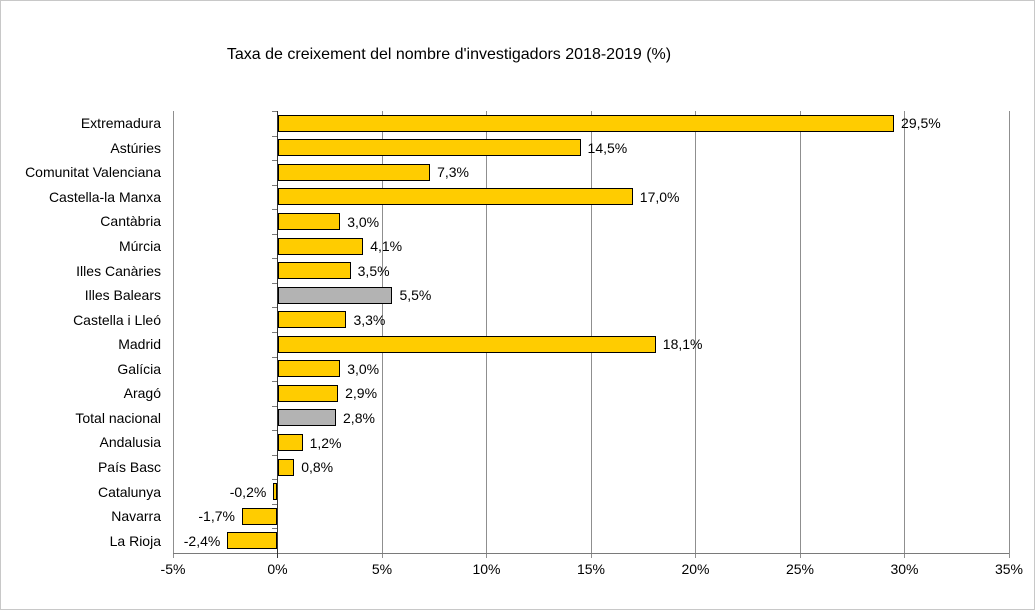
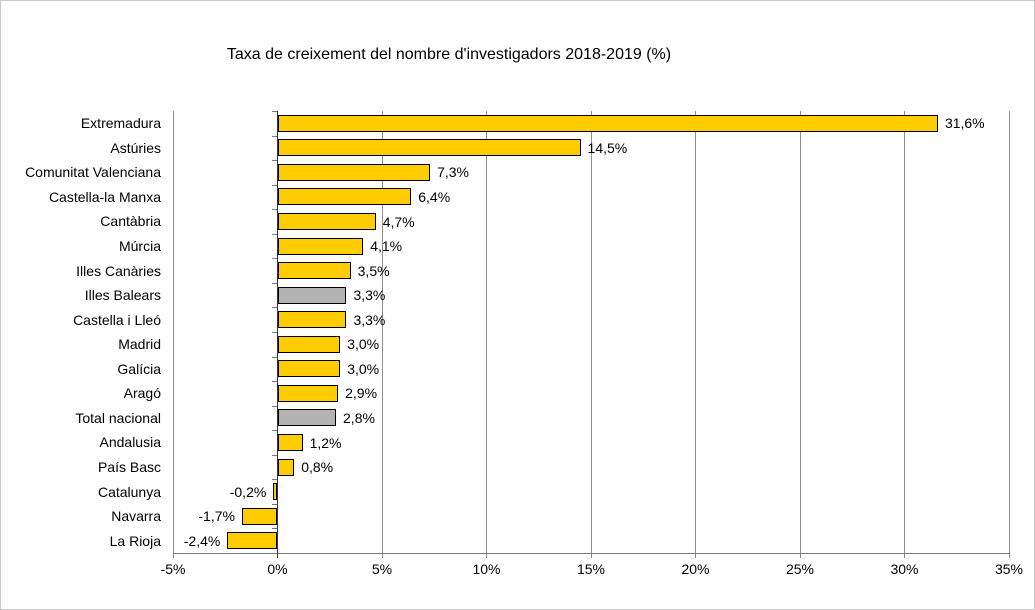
Extremadura: 29,5% -> 31,6%
Castella-la Manxa: 17,0% -> 6,4%
Cantàbria: 3,0% -> 4,7%
Illes Balears: 5,5% -> 3,3%
Madrid: 18,1% -> 3,0%
